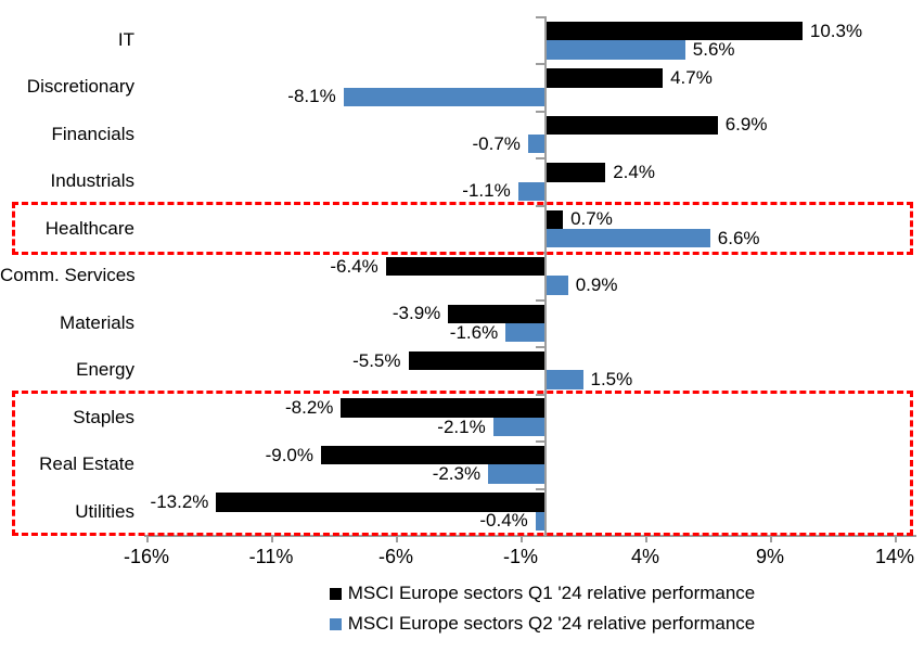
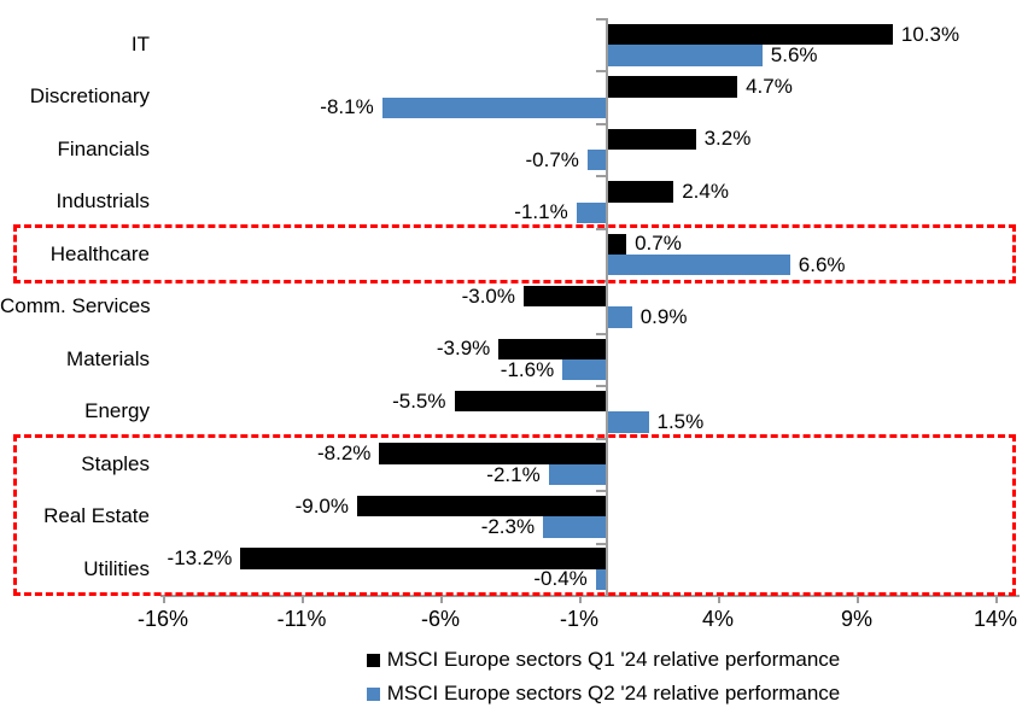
MSCI Europe sectors Q1 '24 relative performance/Financials: 6.9% -> 3.2%
MSCI Europe sectors Q1 '24 relative performance/Comm. Services: -6.4% -> -3.0%
